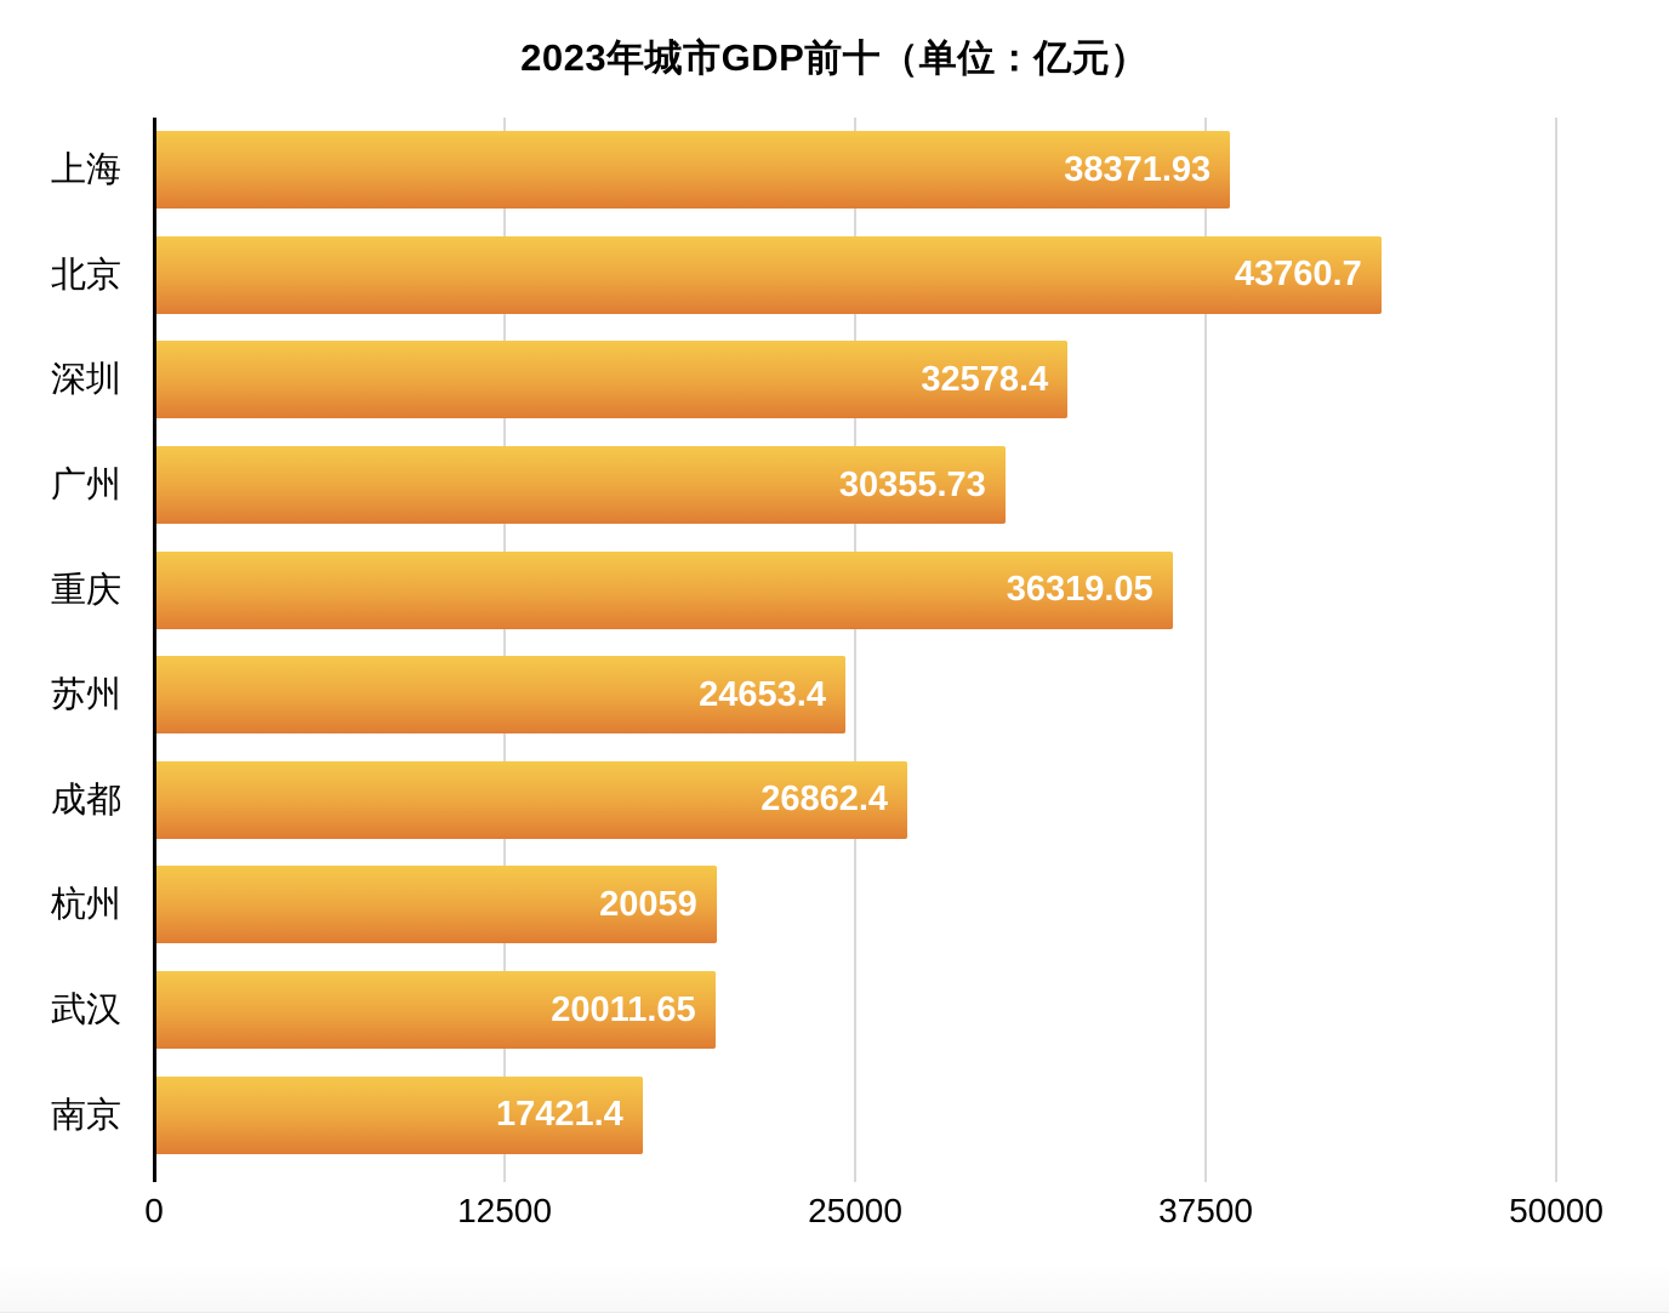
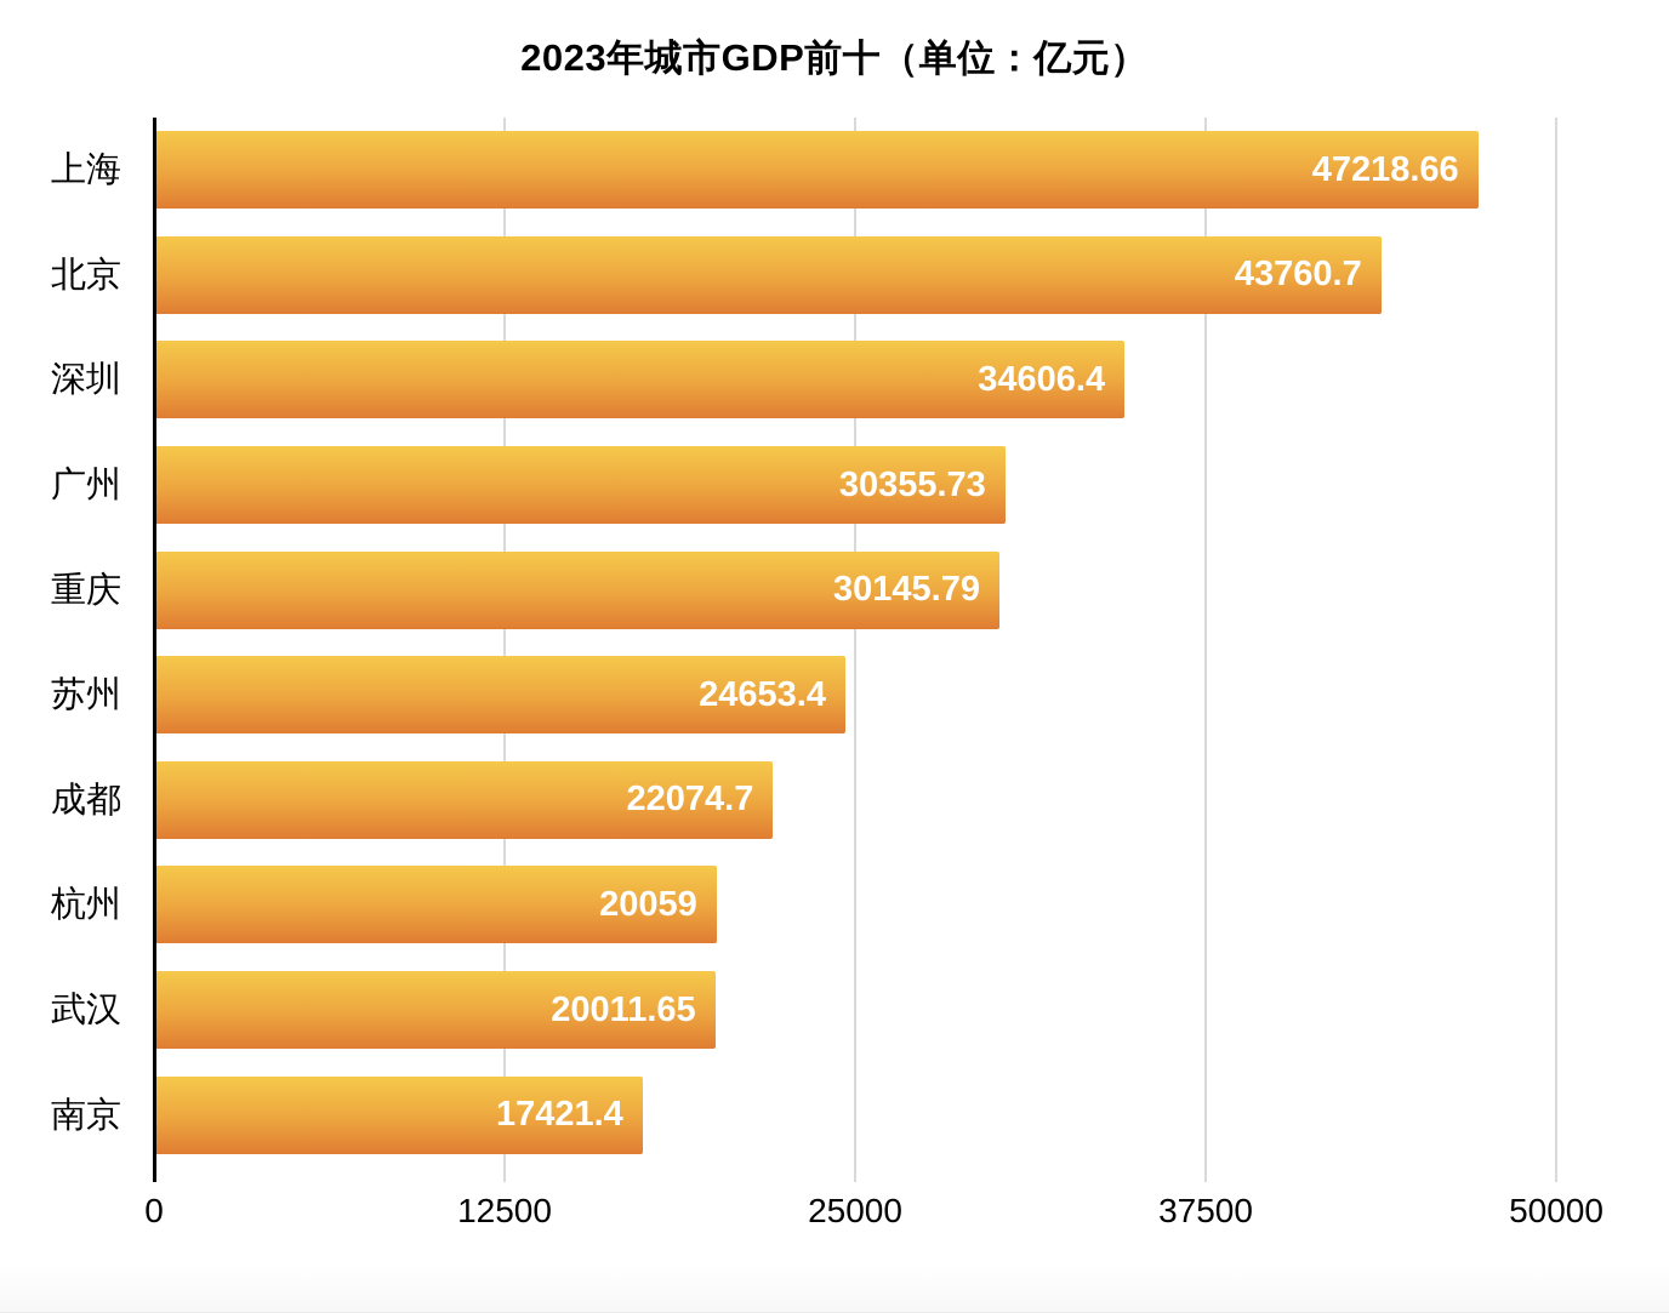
上海: 38371.93 -> 47218.66
深圳: 32578.4 -> 34606.4
重庆: 36319.05 -> 30145.79
成都: 26862.4 -> 22074.7
